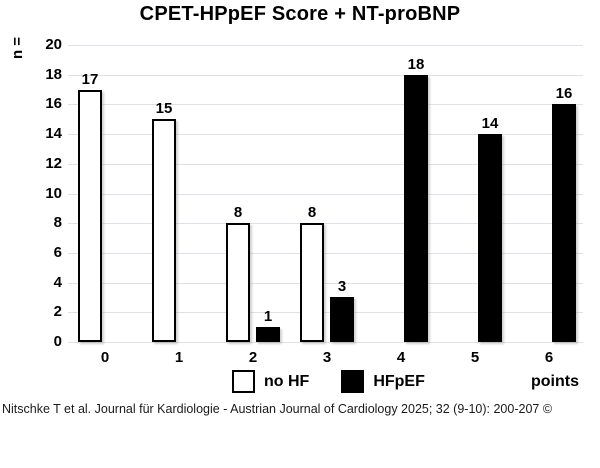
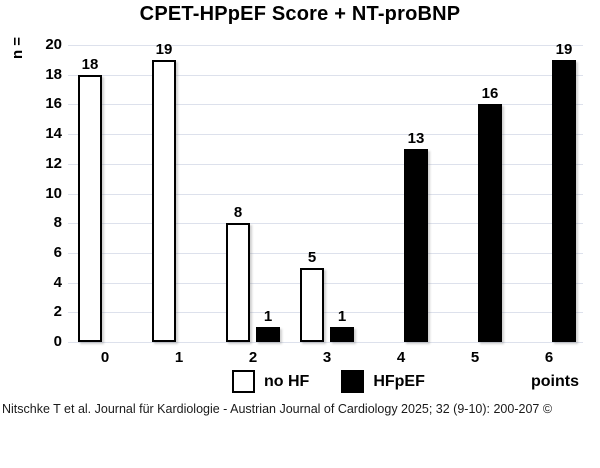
no HF/0: 17 -> 18
no HF/1: 15 -> 19
no HF/3: 8 -> 5
HFpEF/3: 3 -> 1
HFpEF/4: 18 -> 13
HFpEF/5: 14 -> 16
HFpEF/6: 16 -> 19
